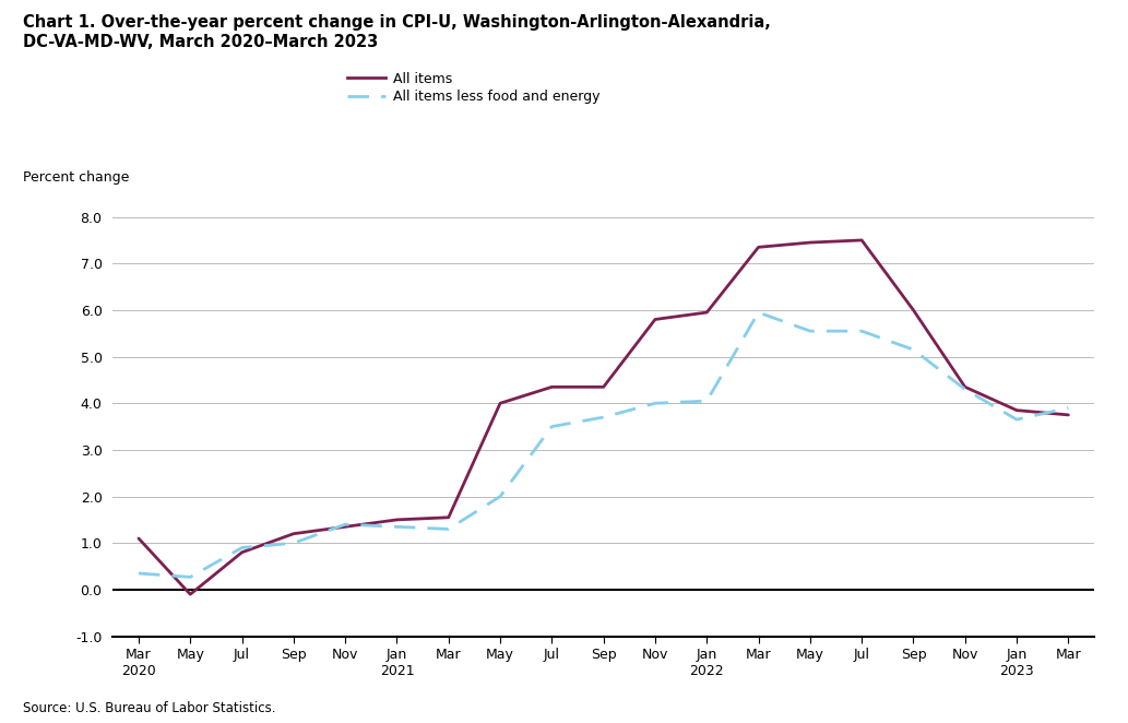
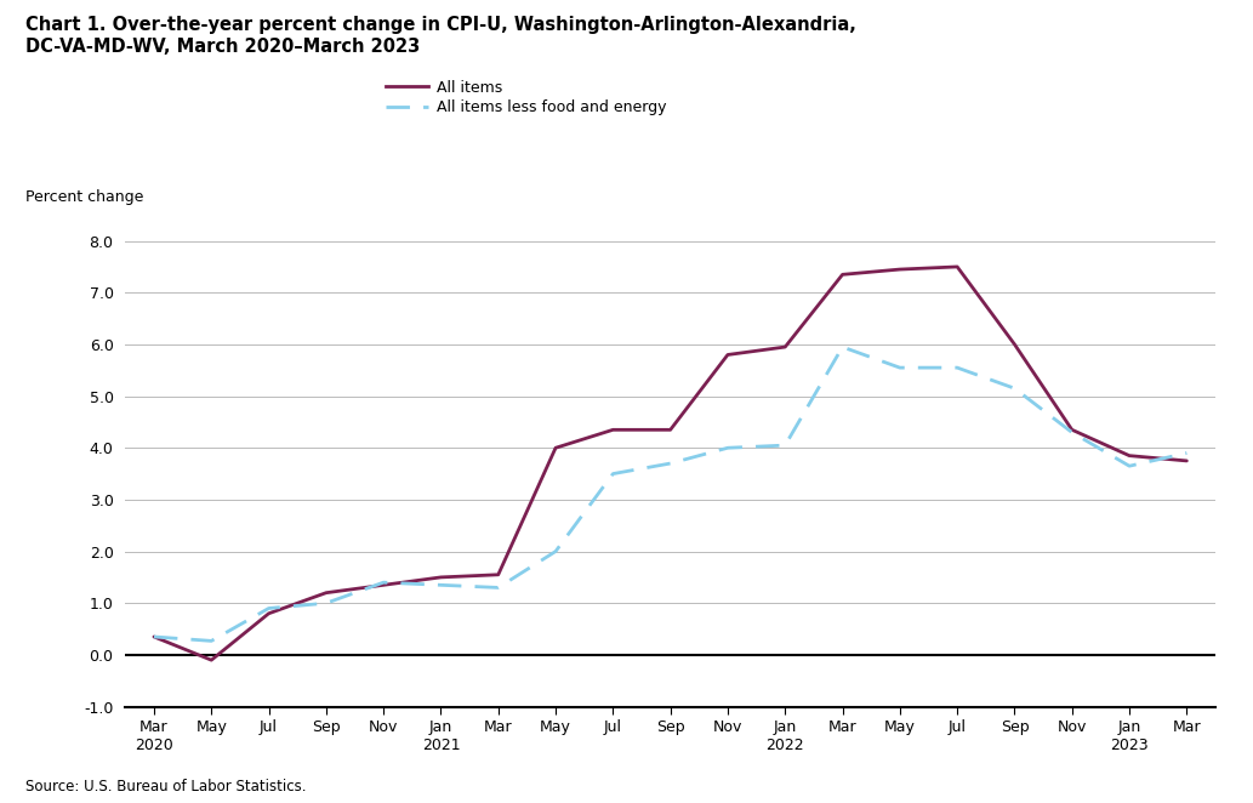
All items/Mar 2020: 1.10 -> 0.35
